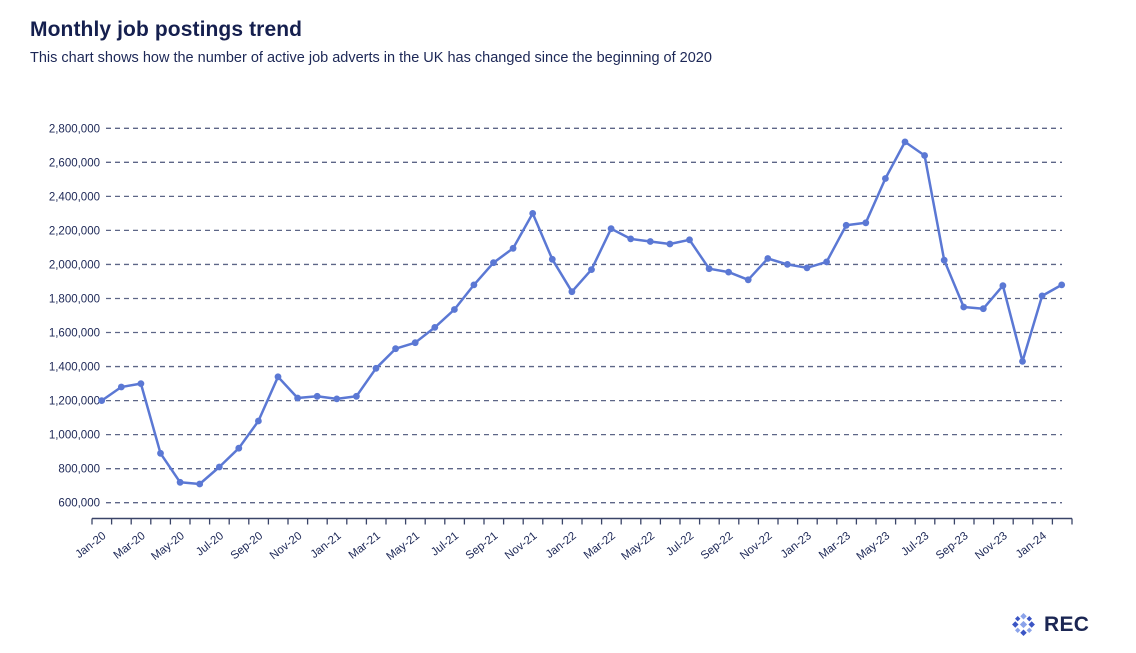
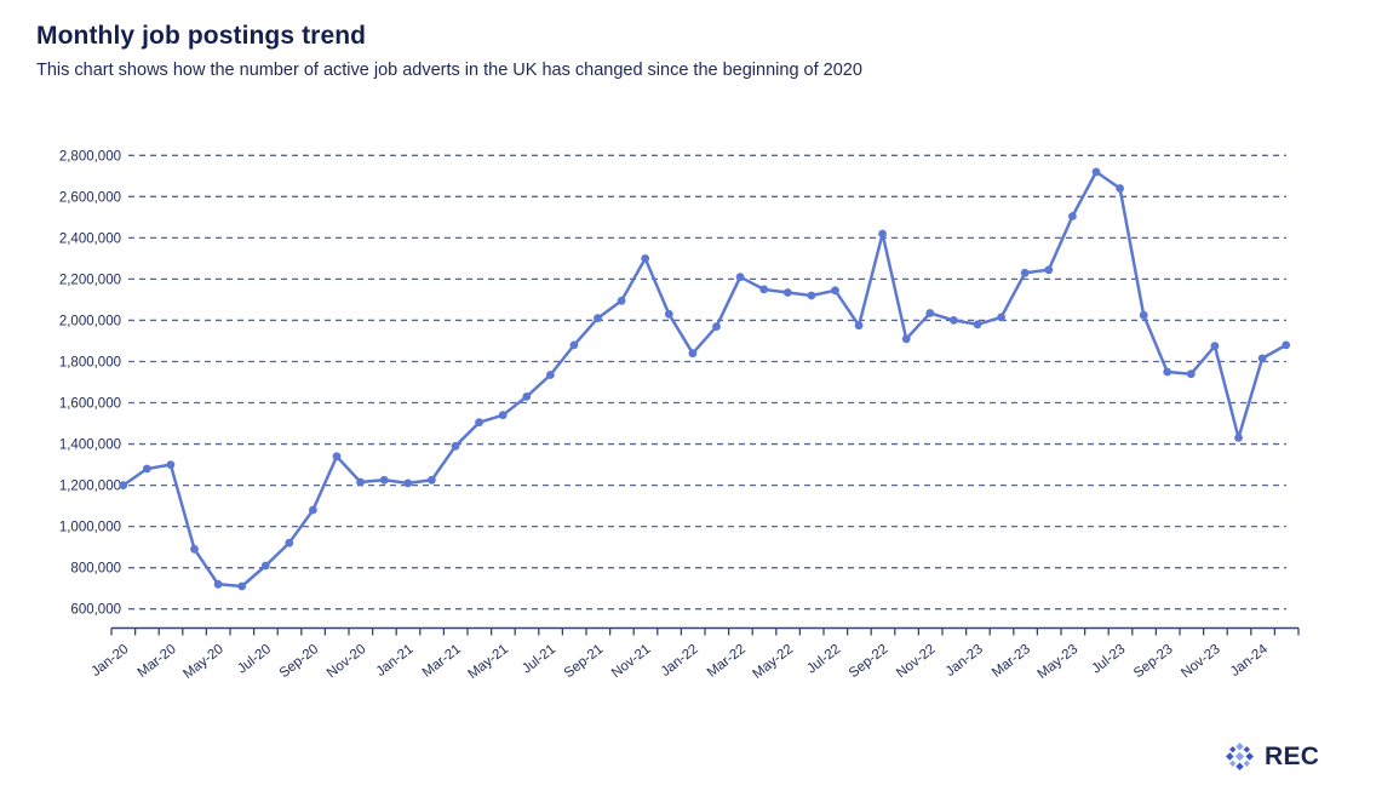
Sep-22: 1960000 -> 2420000
